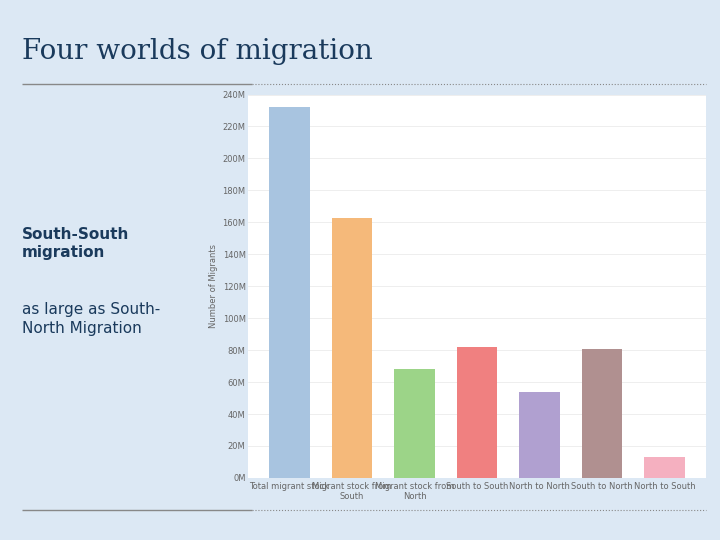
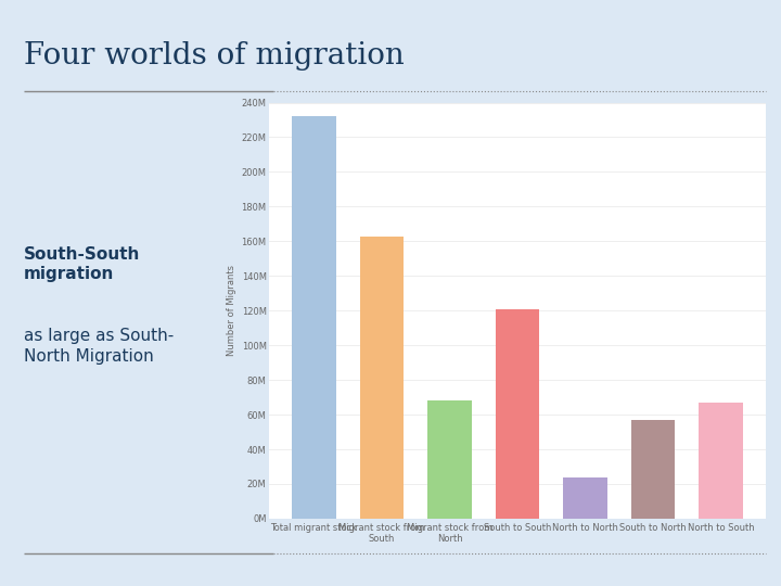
South to South: 82M -> 121M
North to North: 54M -> 24M
South to North: 81M -> 57M
North to South: 13M -> 67M
